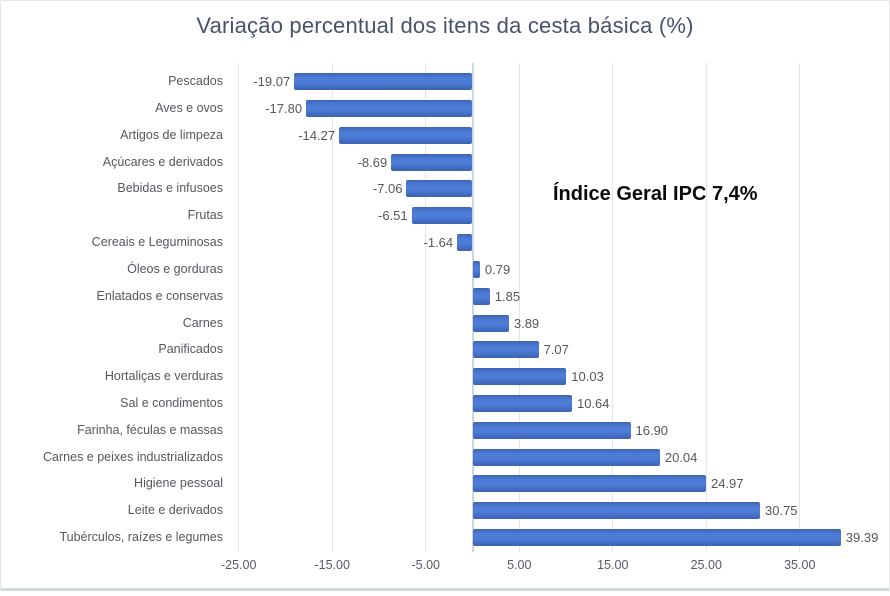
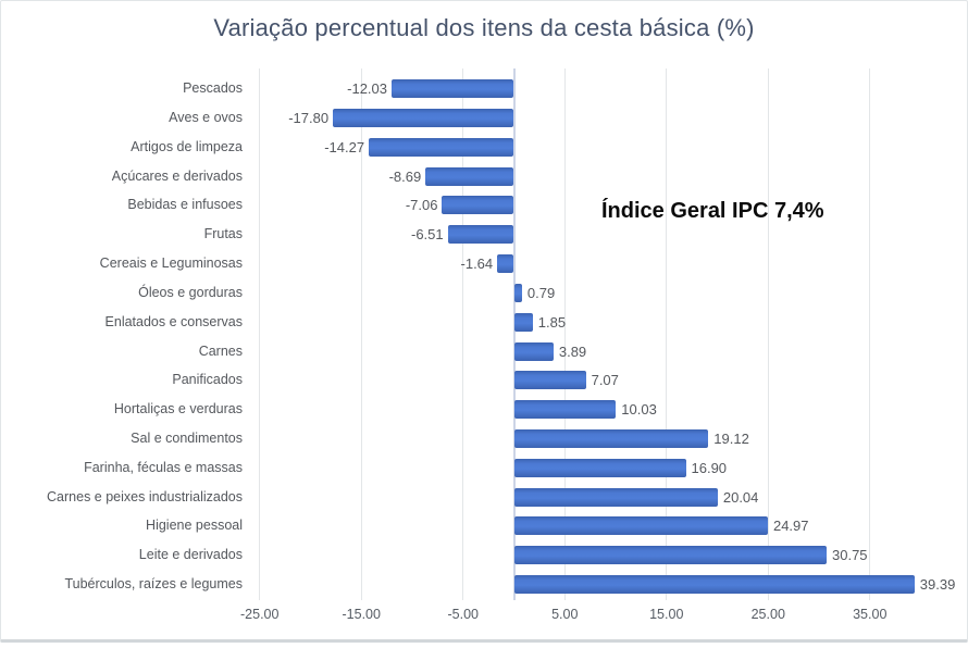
Pescados: -19.07 -> -12.03
Sal e condimentos: 10.64 -> 19.12
